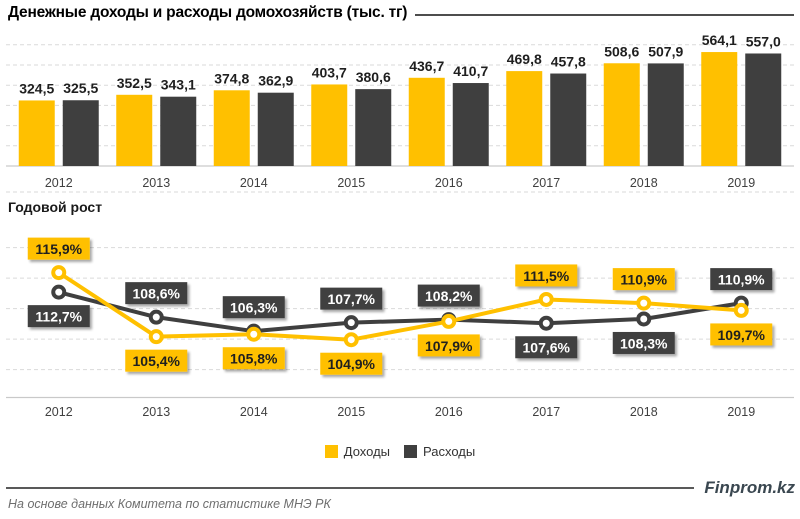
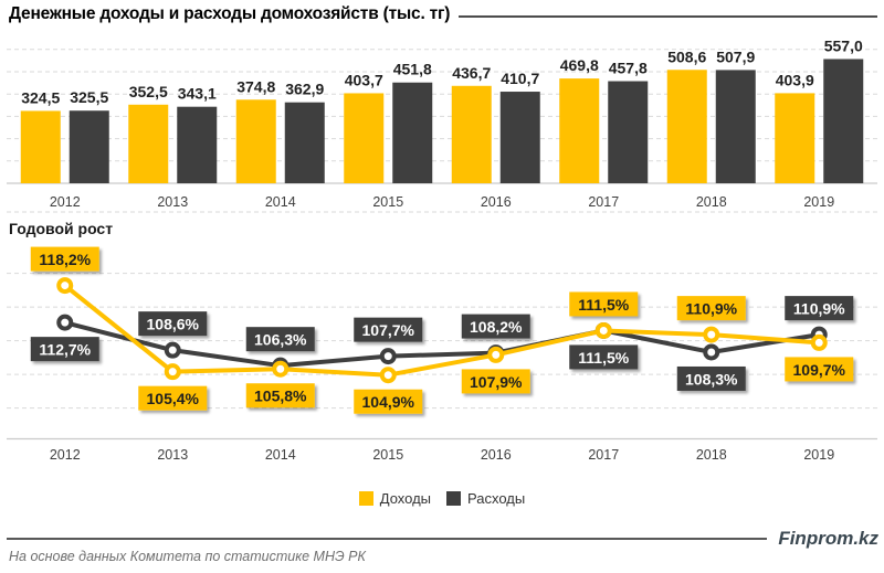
Денежные доходы и расходы домохозяйств (тыс. тг)/Расходы/2015: 380,6 -> 451,8
Денежные доходы и расходы домохозяйств (тыс. тг)/Доходы/2019: 564,1 -> 403,9
Годовой рост/Доходы/2012: 115,9% -> 118,2%
Годовой рост/Расходы/2017: 107,6% -> 111,5%
